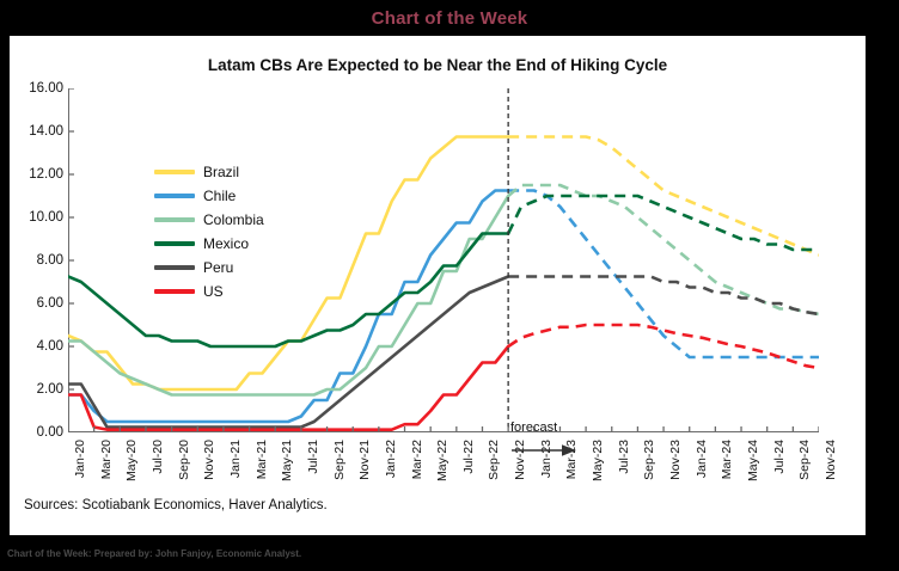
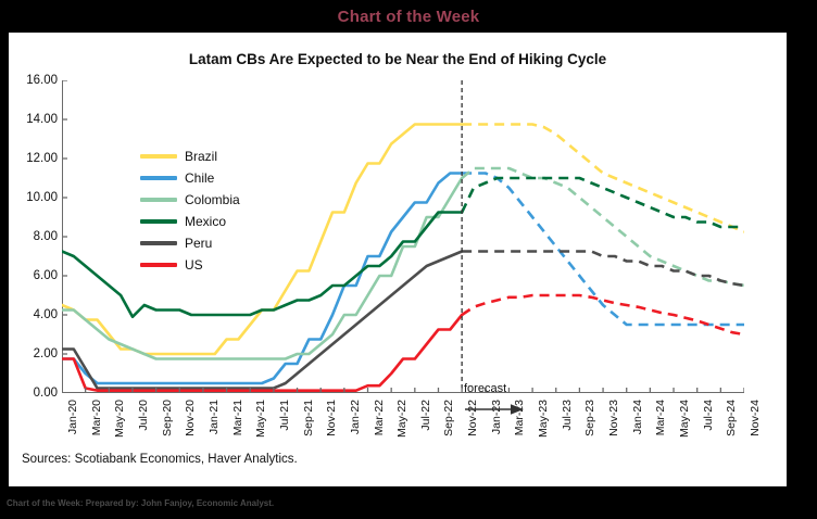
Mexico/Jul-20: 4.5 -> 3.9
